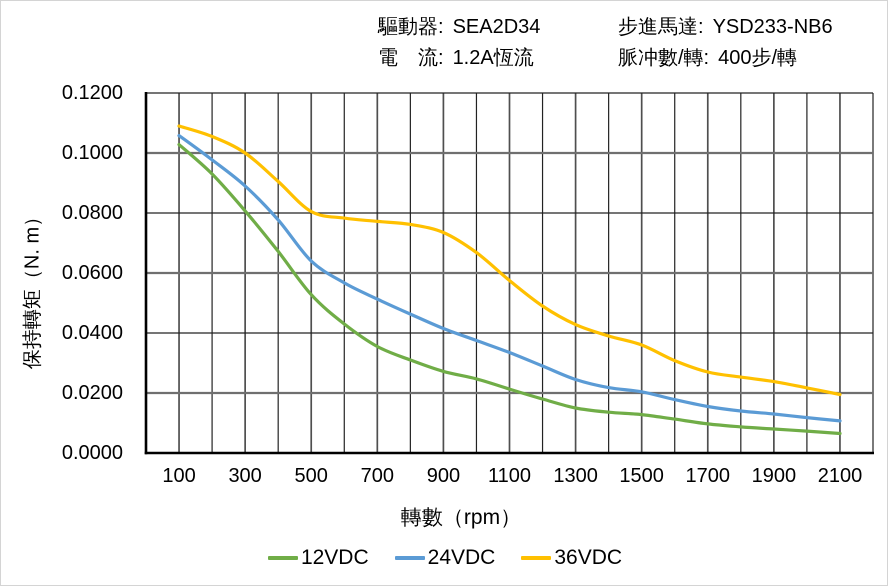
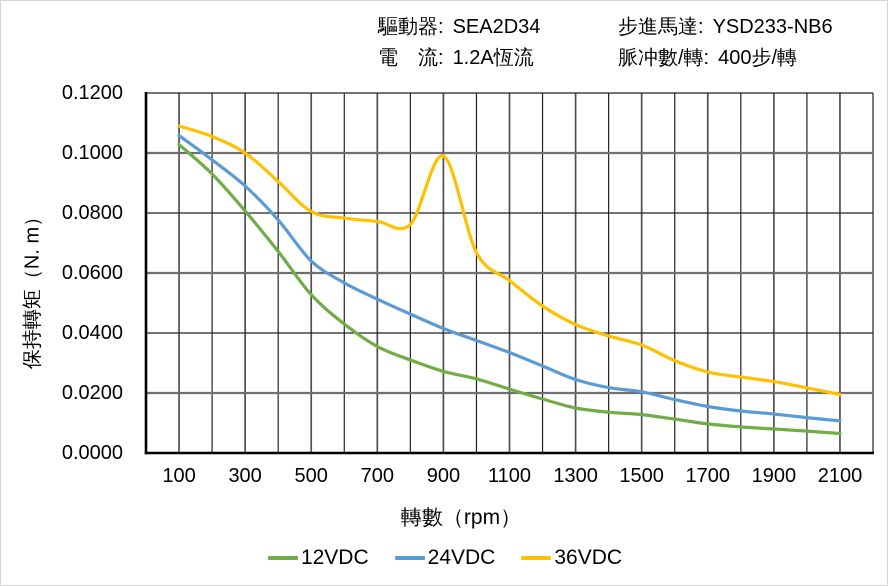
36VDC/900: 0.073 -> 0.099
